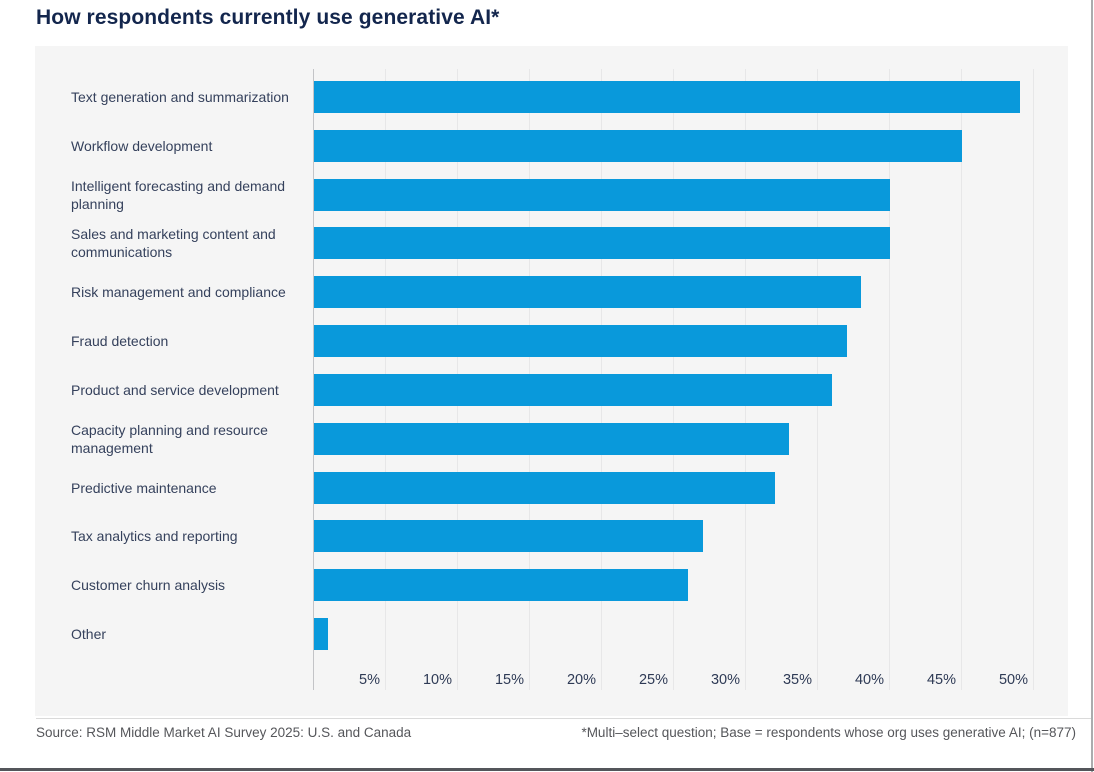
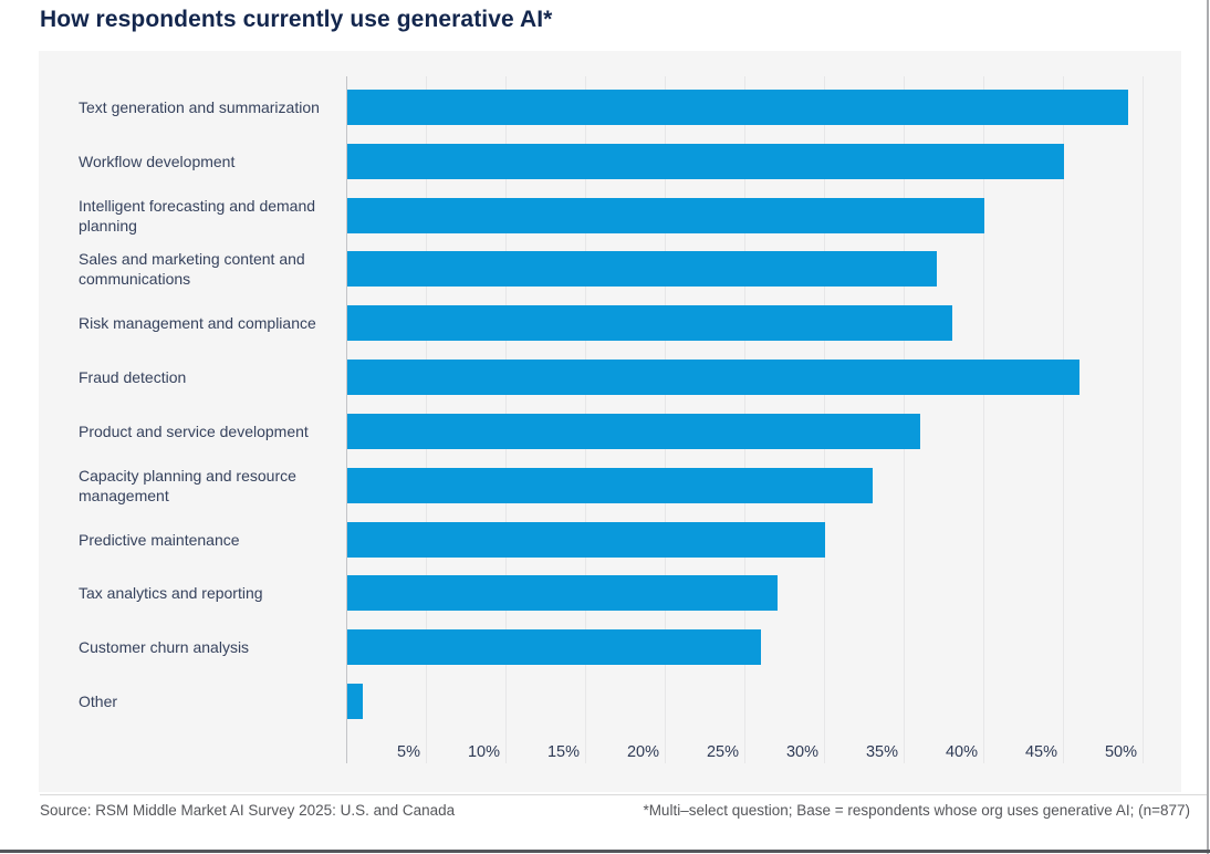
Sales and marketing content and communications: 40% -> 37%
Fraud detection: 37% -> 46%
Predictive maintenance: 32% -> 30%
